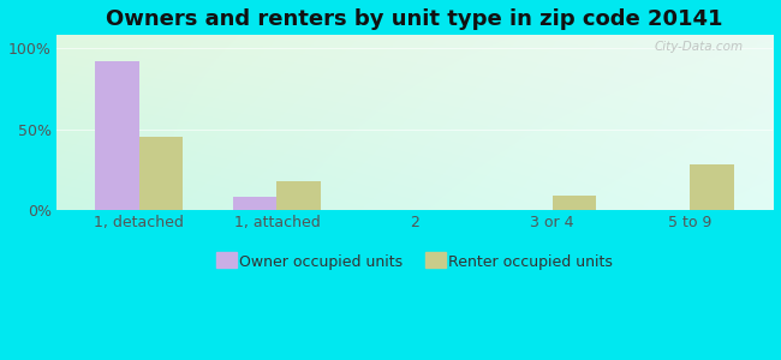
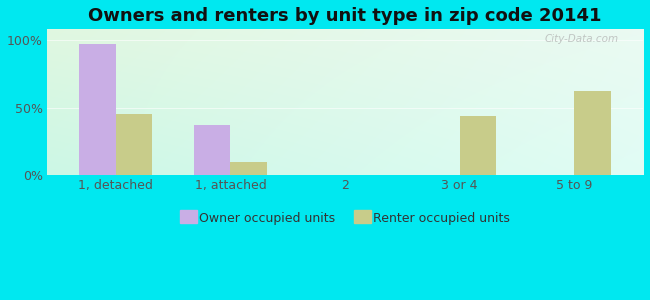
Owner occupied units/1, detached: 92% -> 97%
Owner occupied units/1, attached: 8% -> 37%
Renter occupied units/1, attached: 18% -> 10%
Renter occupied units/3 or 4: 9% -> 44%
Renter occupied units/5 to 9: 28% -> 62%
